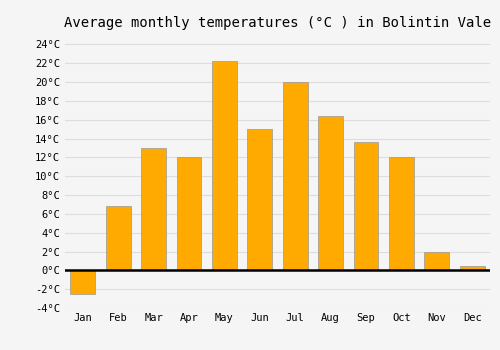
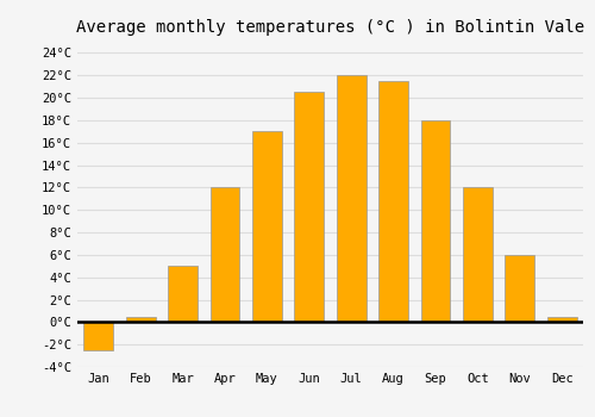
Feb: 6.8°C -> 0.5°C
Mar: 13.0°C -> 5.0°C
May: 22.2°C -> 17.0°C
Jun: 15.0°C -> 20.5°C
Jul: 20.0°C -> 22.0°C
Aug: 16.4°C -> 21.5°C
Sep: 13.6°C -> 18.0°C
Nov: 2.0°C -> 6.0°C
